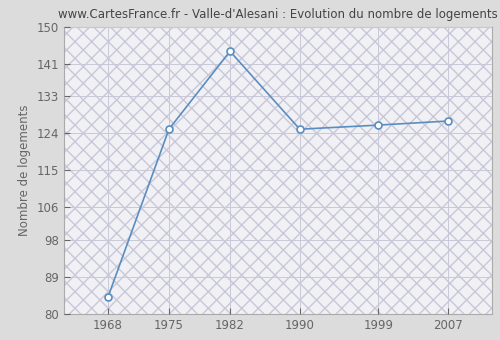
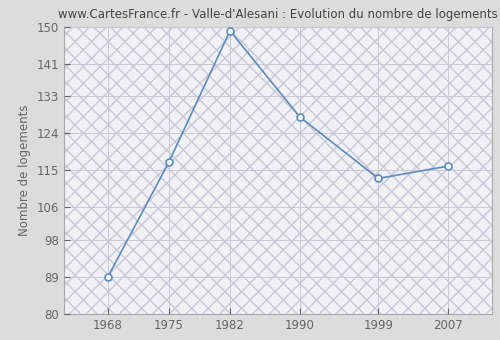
1968: 84 -> 89
1975: 125 -> 117
1982: 144 -> 149
1990: 125 -> 128
1999: 126 -> 113
2007: 127 -> 116
